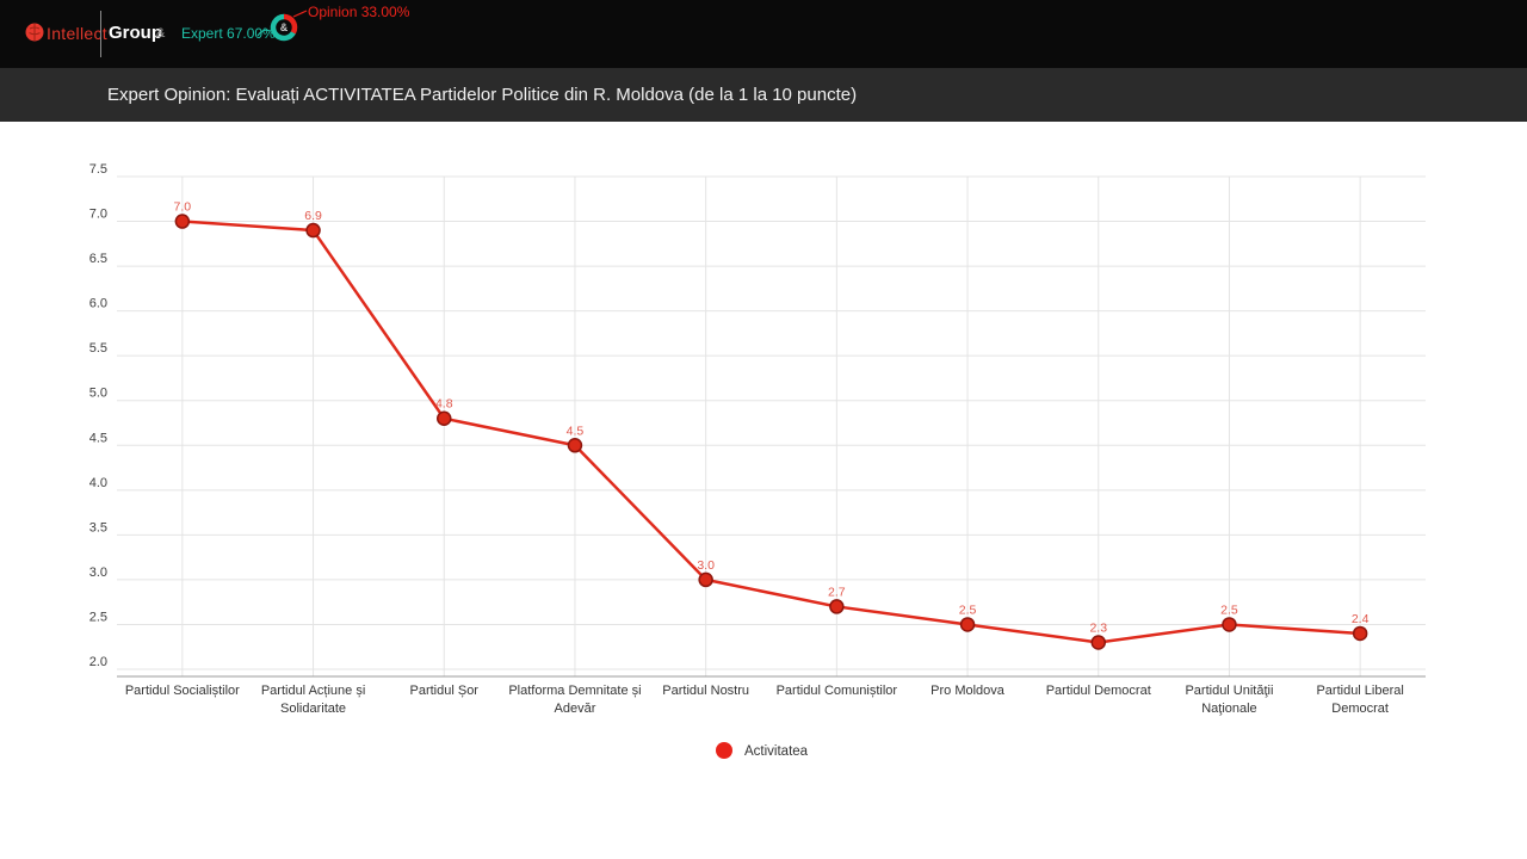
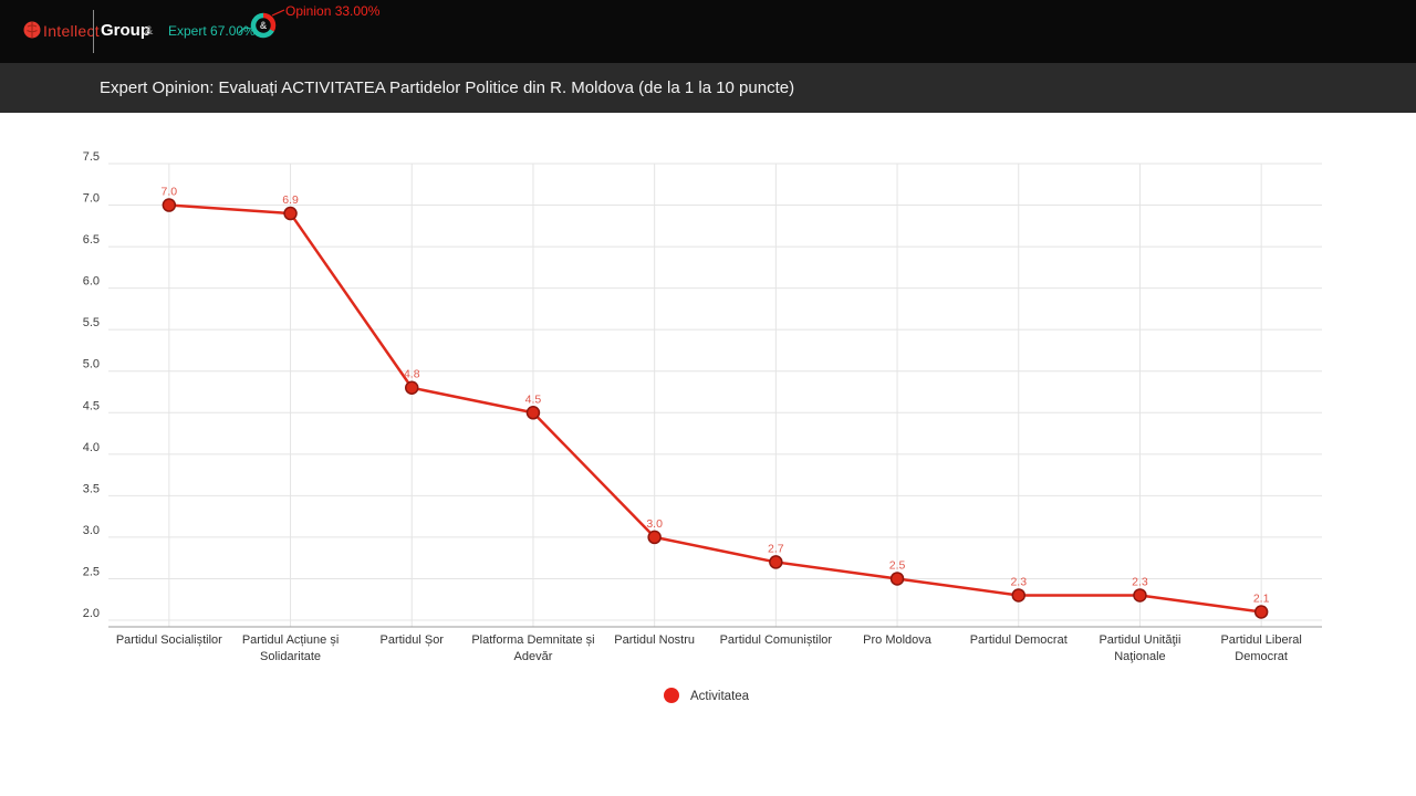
Partidul Unităţii Naţionale: 2.5 -> 2.3
Partidul Liberal Democrat: 2.4 -> 2.1
